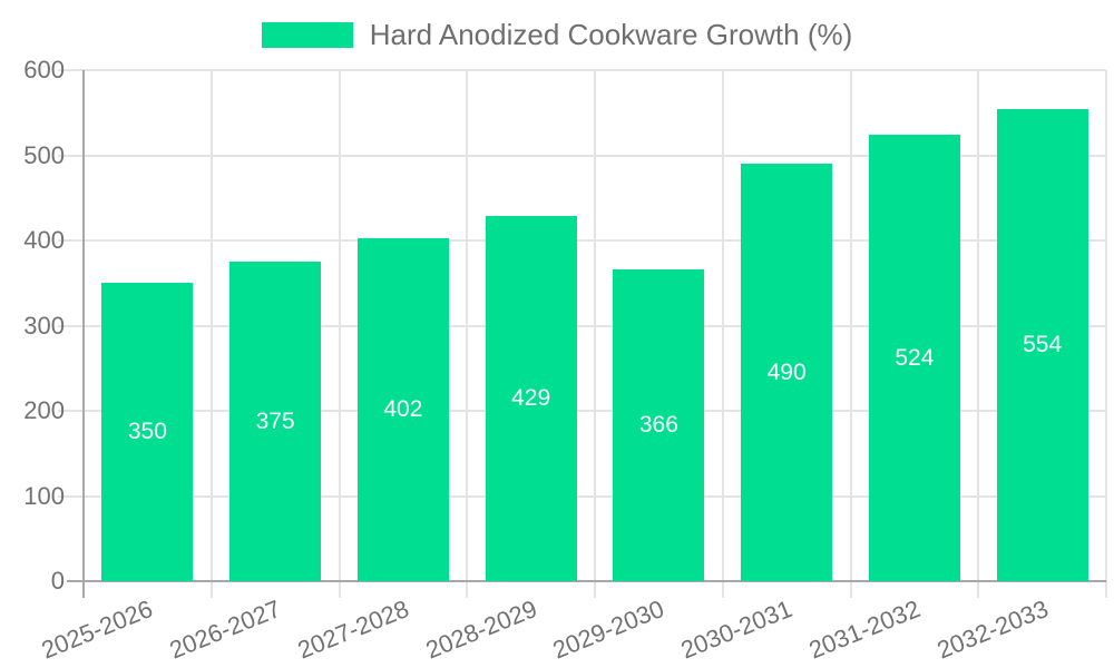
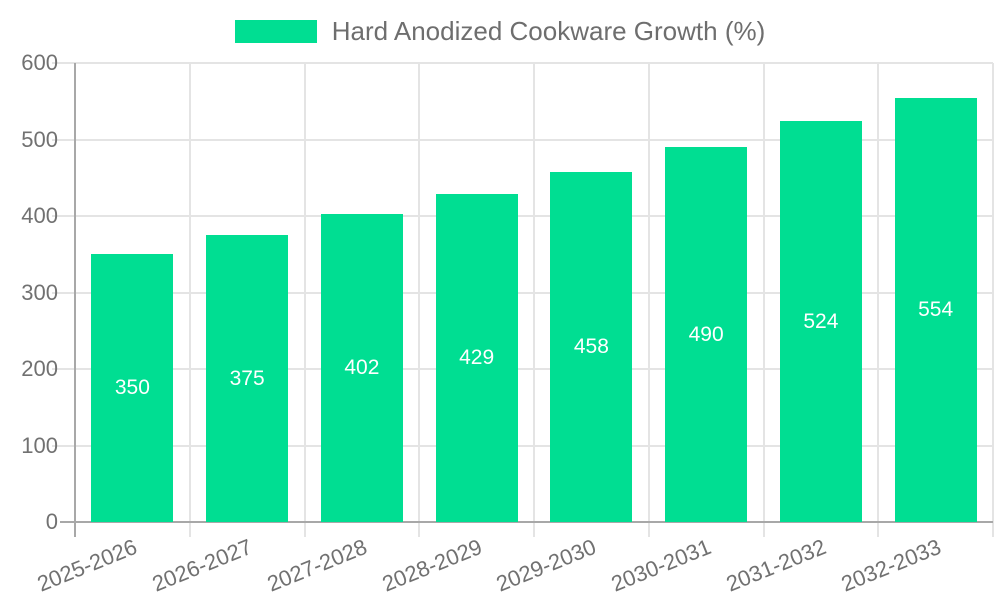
2029-2030: 366 -> 458
